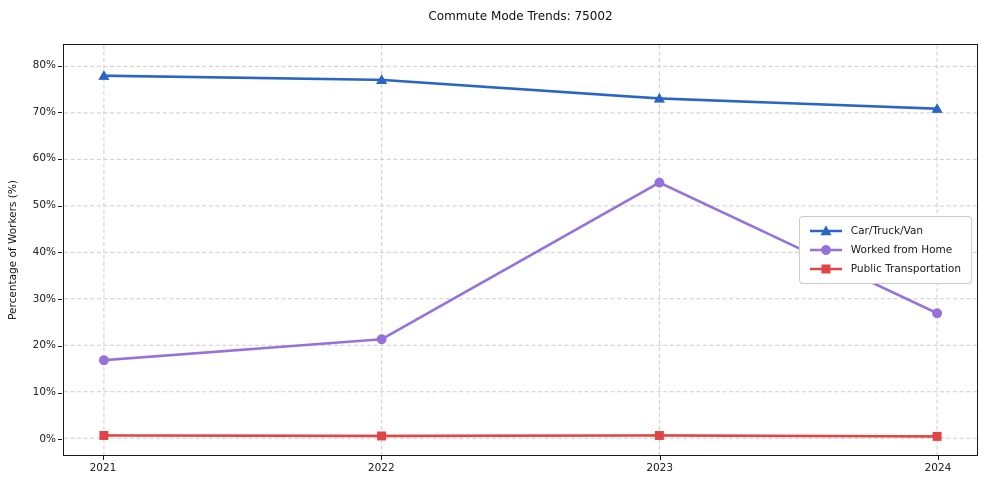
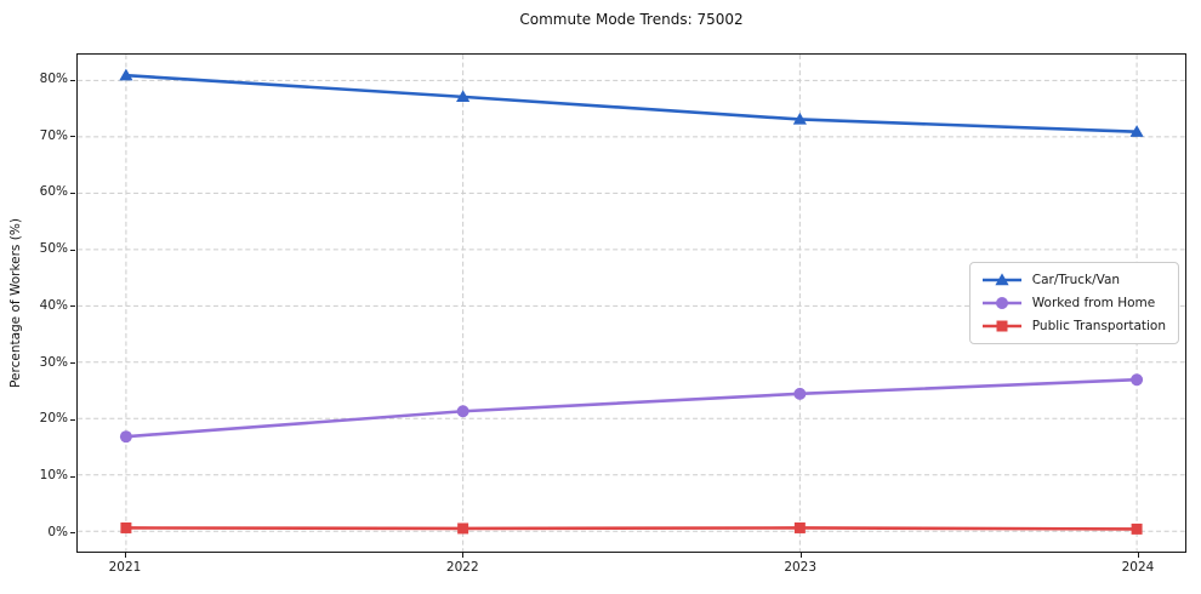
Car/Truck/Van/2021: 78% -> 81%
Worked from Home/2023: 55% -> 24%
